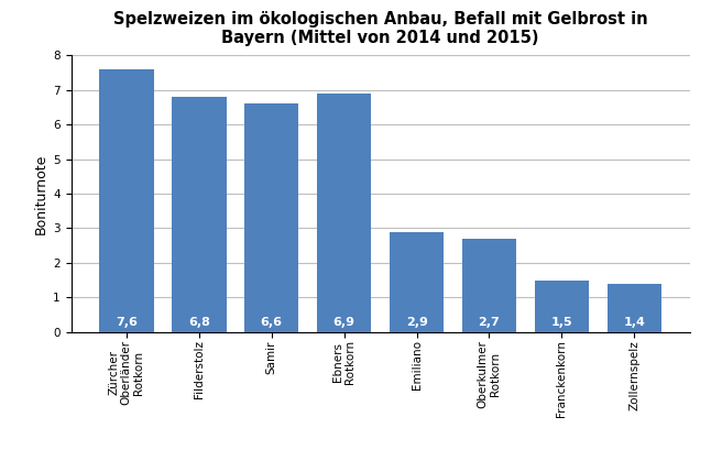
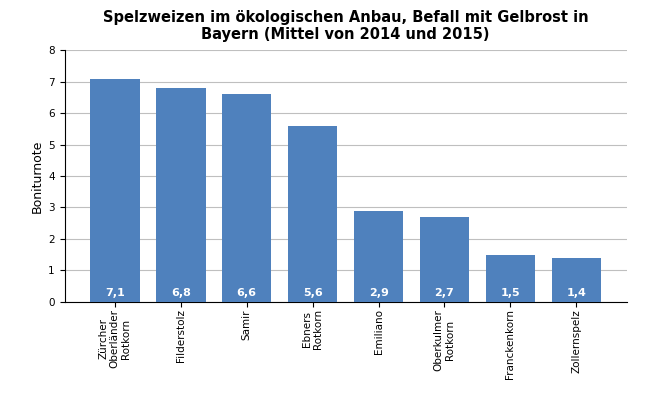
Zürcher Oberländer Rotkorn: 7,6 -> 7,1
Ebners Rotkorn: 6,9 -> 5,6
